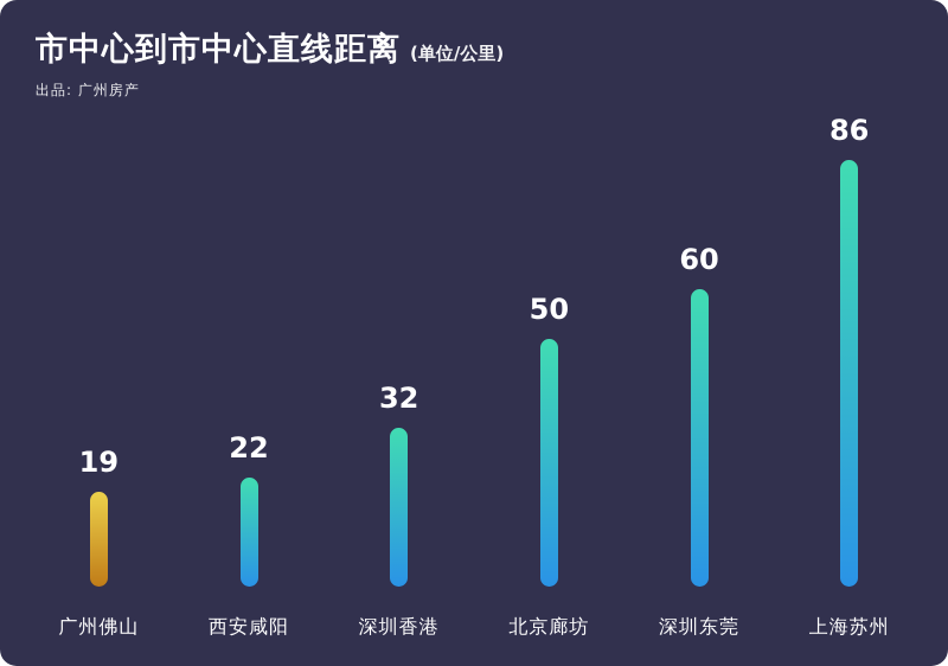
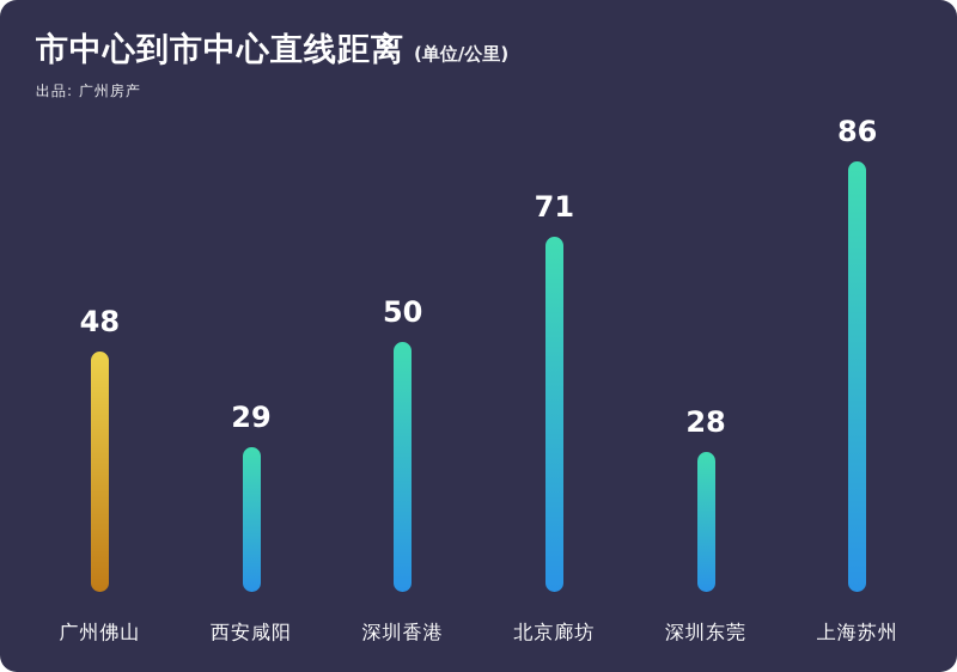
广州佛山: 19 -> 48
西安咸阳: 22 -> 29
深圳香港: 32 -> 50
北京廊坊: 50 -> 71
深圳东莞: 60 -> 28
